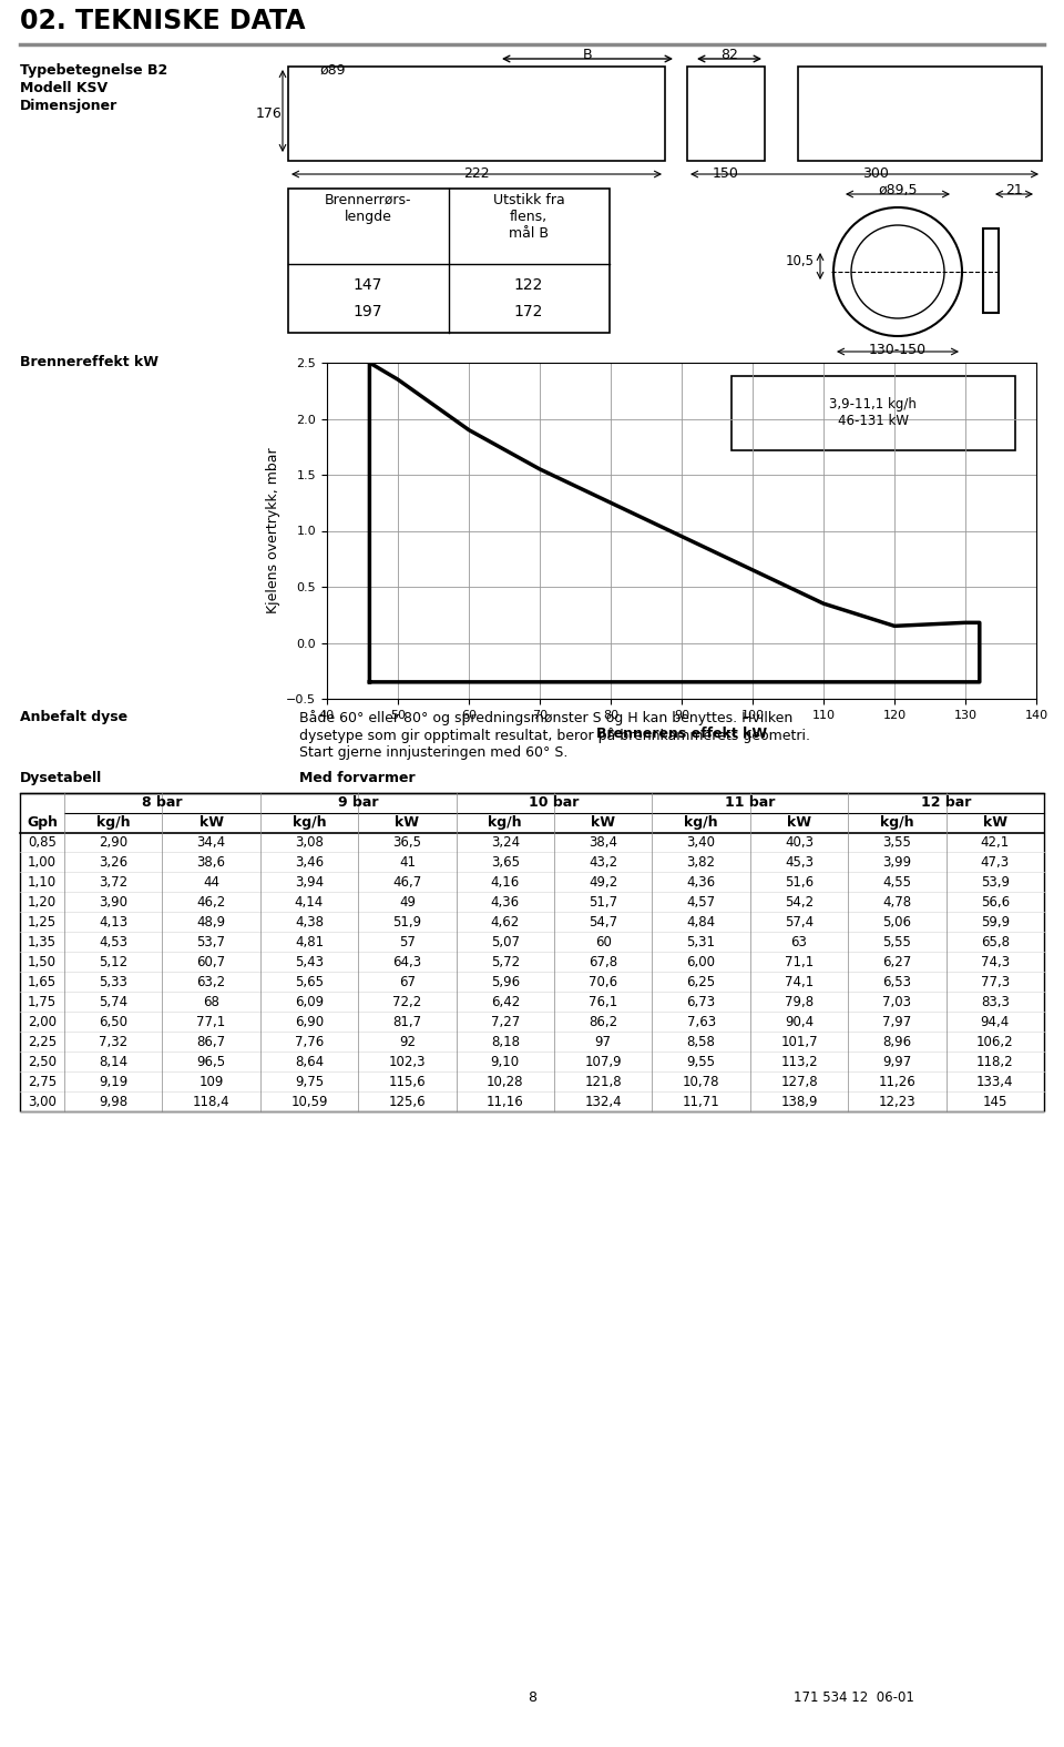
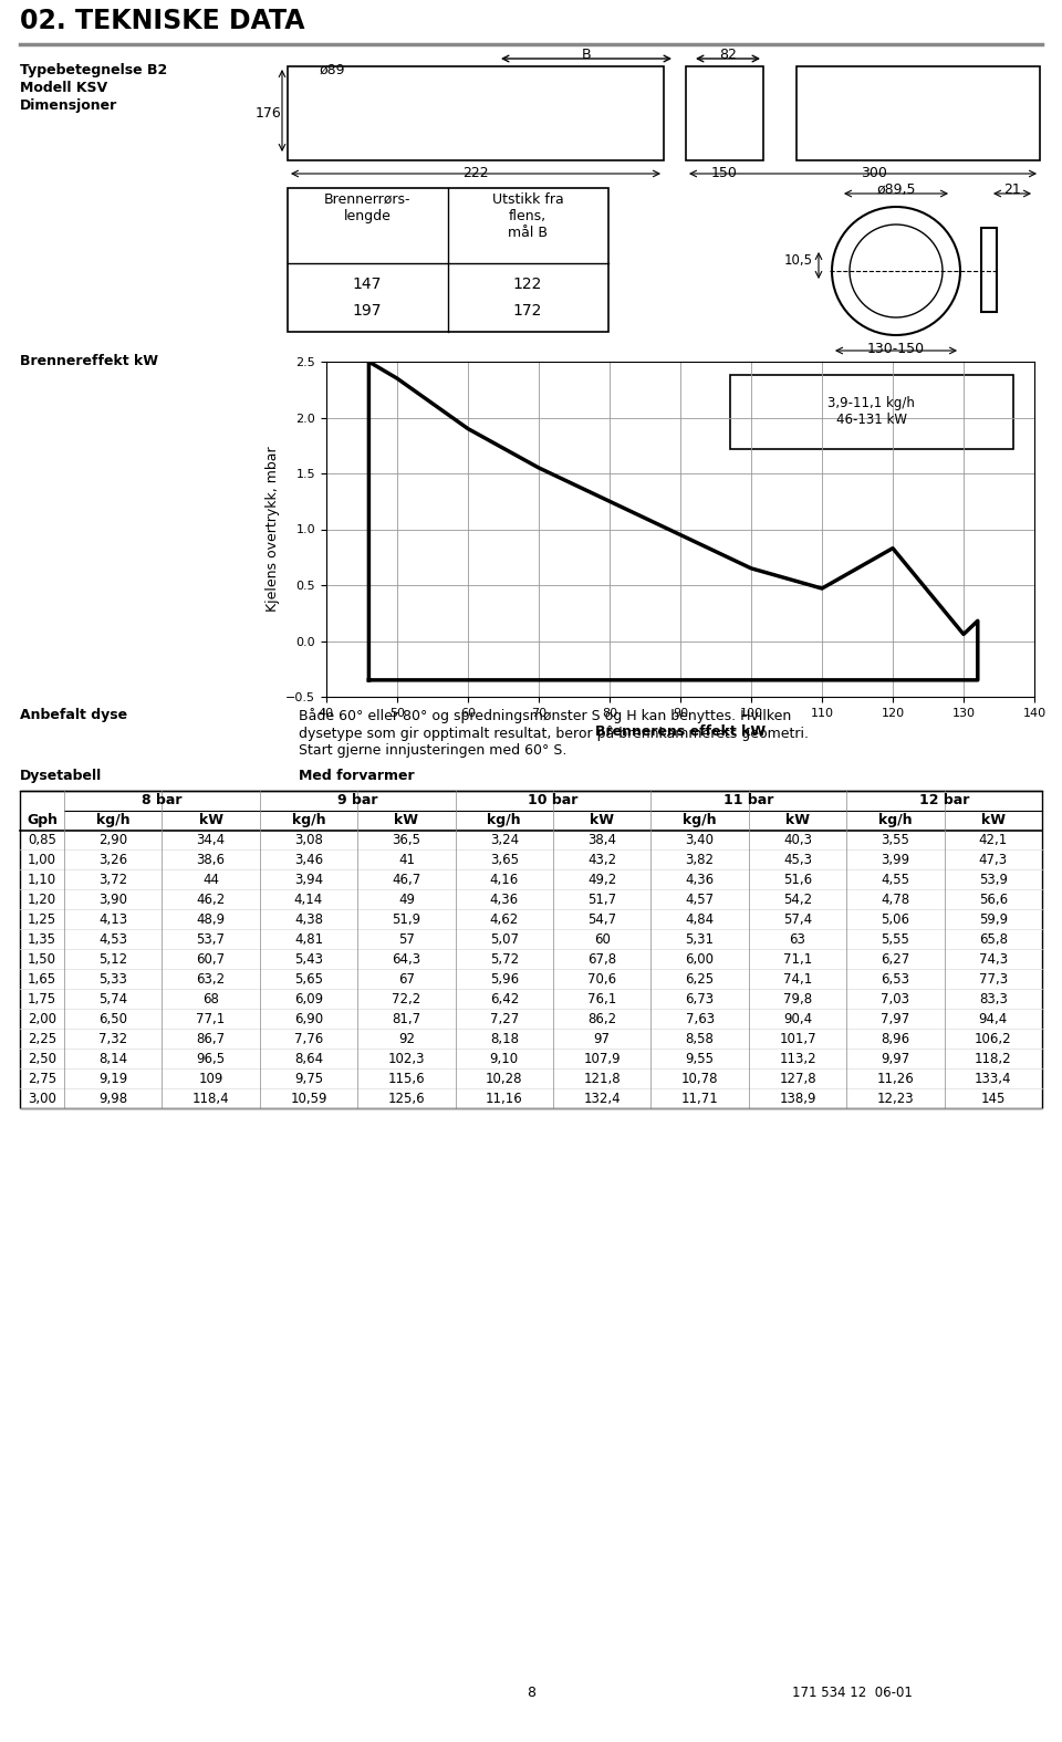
110: 0.35 -> 0.47
120: 0.15 -> 0.83
130: 0.18 -> 0.06
